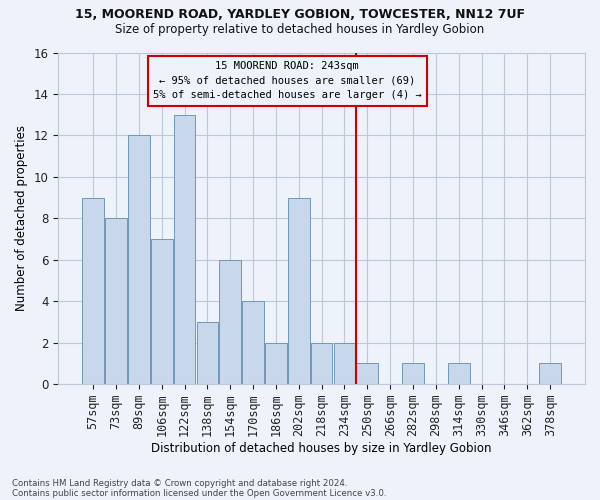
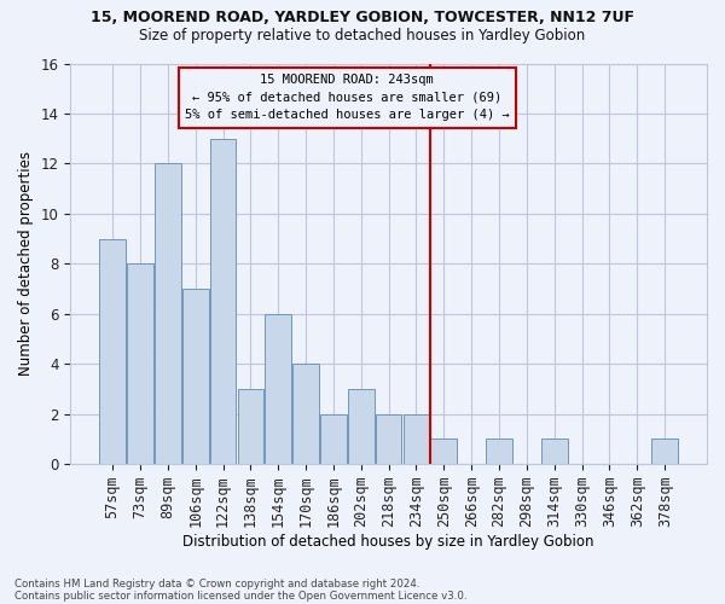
202sqm: 9 -> 3
